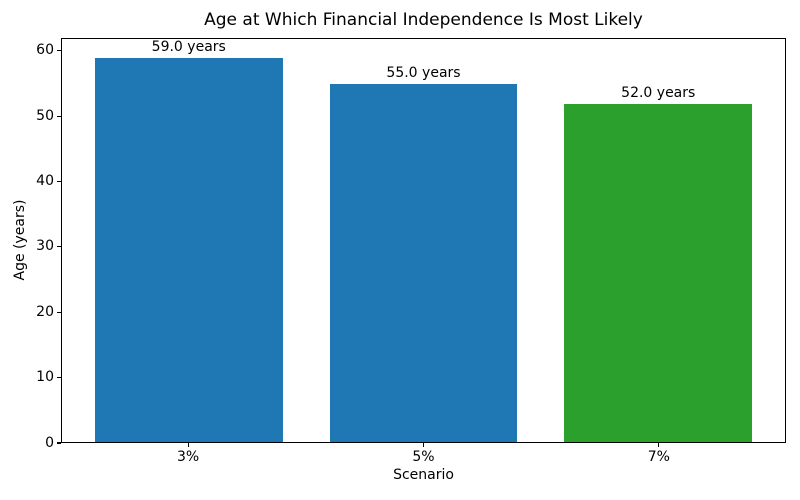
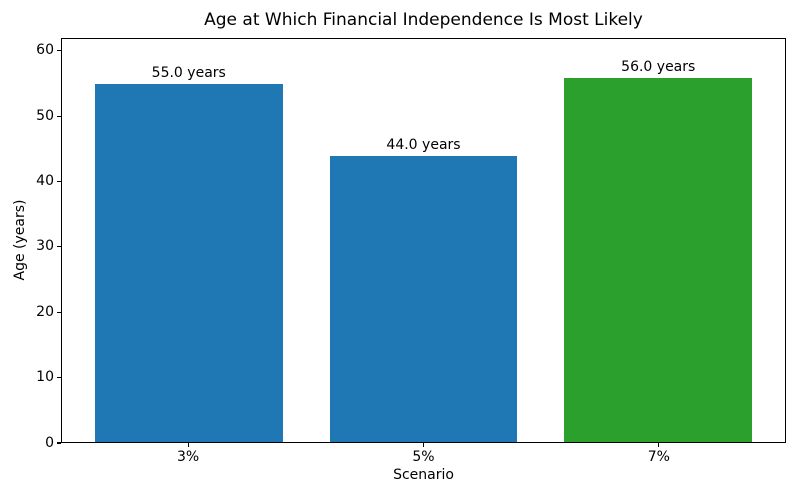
3%: 59.0 -> 55.0
5%: 55.0 -> 44.0
7%: 52.0 -> 56.0
